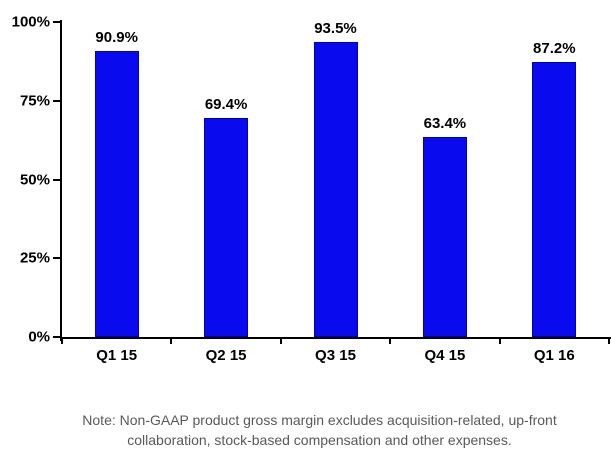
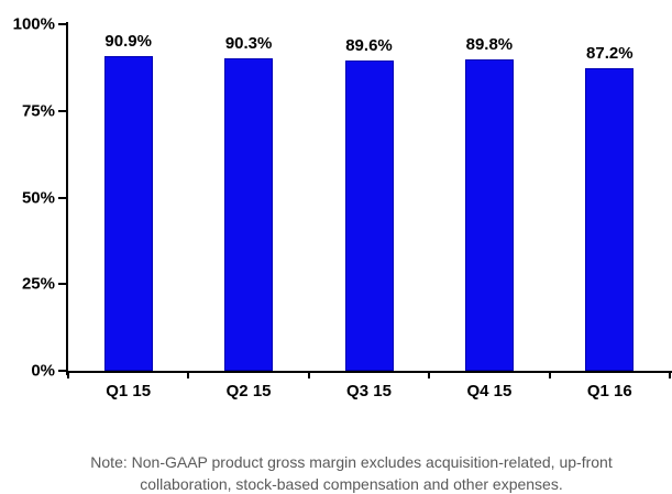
Q2 15: 69.4% -> 90.3%
Q3 15: 93.5% -> 89.6%
Q4 15: 63.4% -> 89.8%
